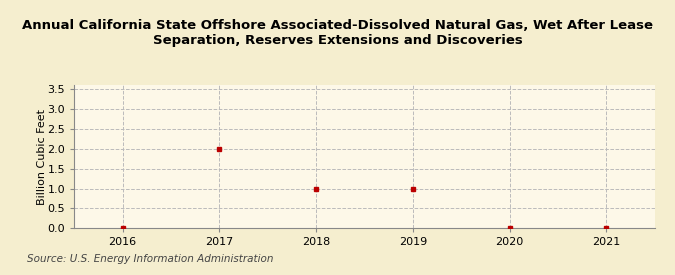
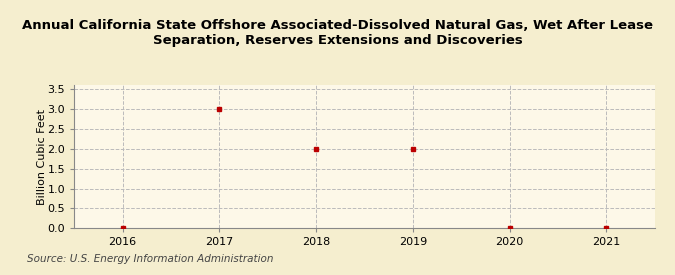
2017: 2 -> 3
2018: 1 -> 2
2019: 1 -> 2
